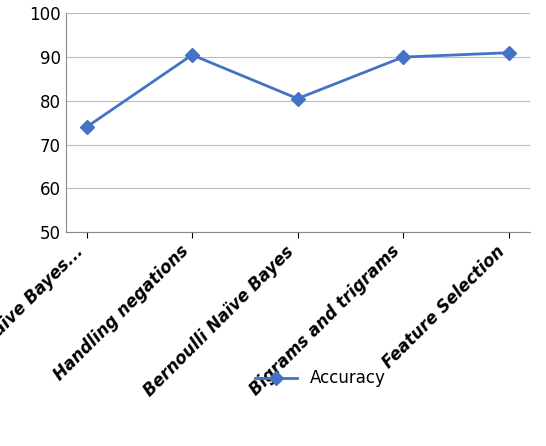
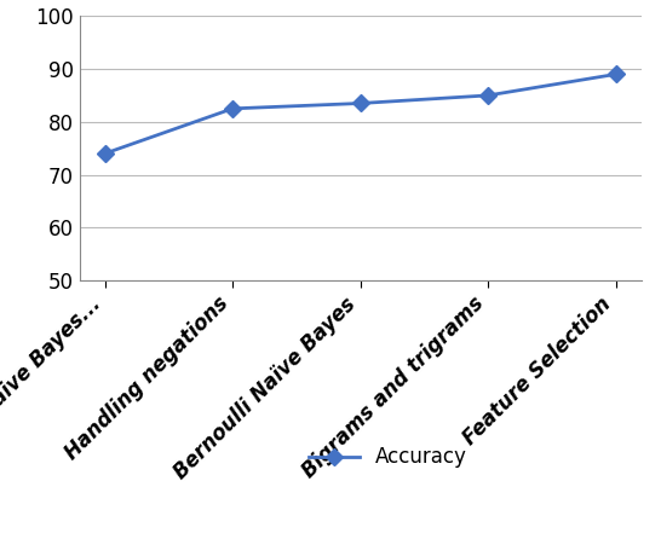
Handling negations: 90.5 -> 82.5
Bernoulli Naïve Bayes: 80.5 -> 83.5
Bigrams and trigrams: 90.0 -> 85.0
Feature Selection: 91.0 -> 89.0
